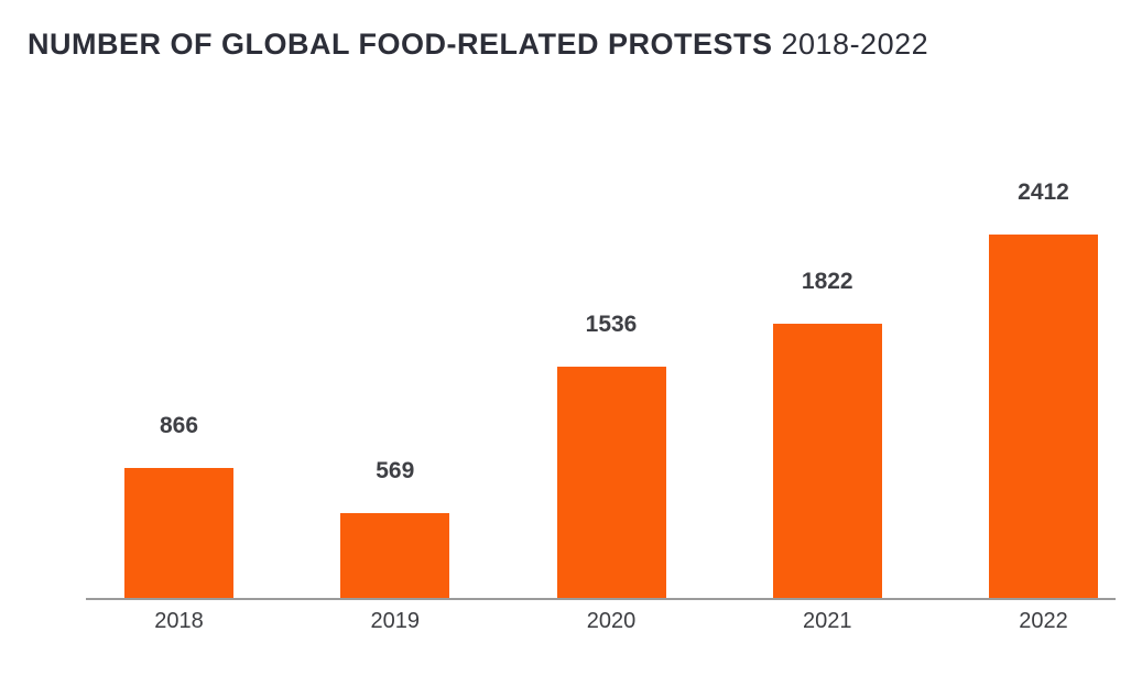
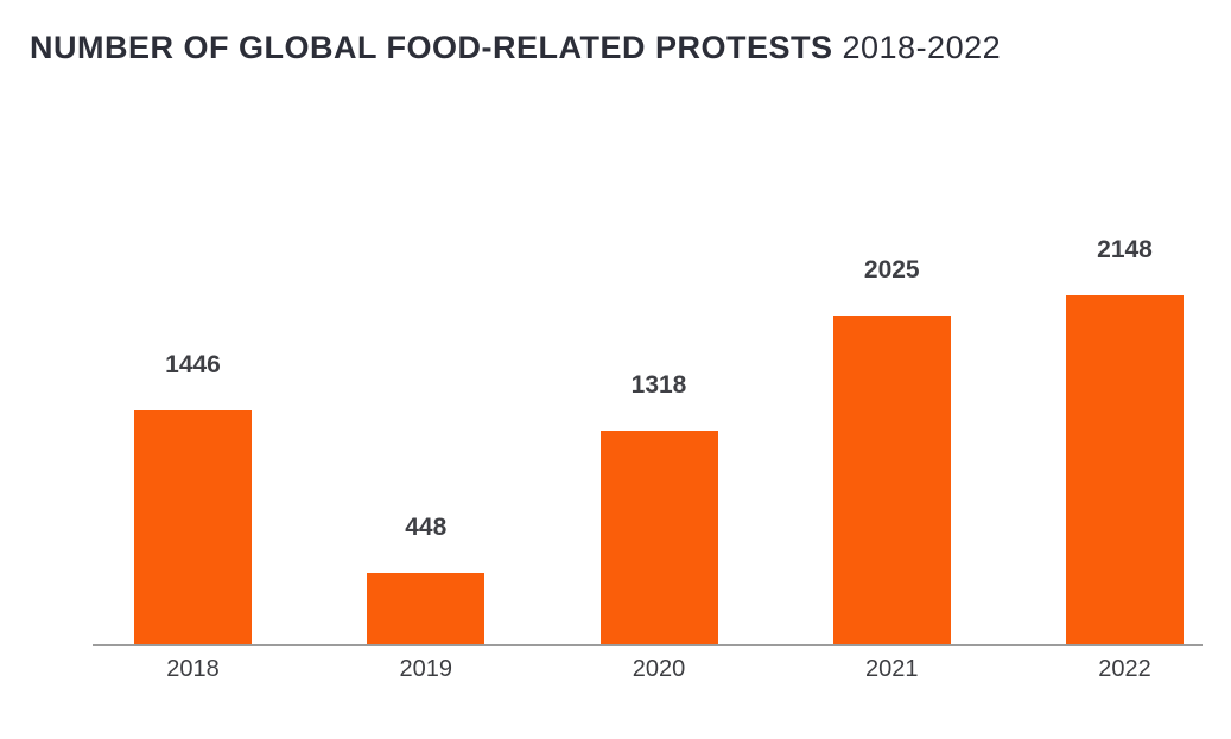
2018: 866 -> 1446
2019: 569 -> 448
2020: 1536 -> 1318
2021: 1822 -> 2025
2022: 2412 -> 2148
